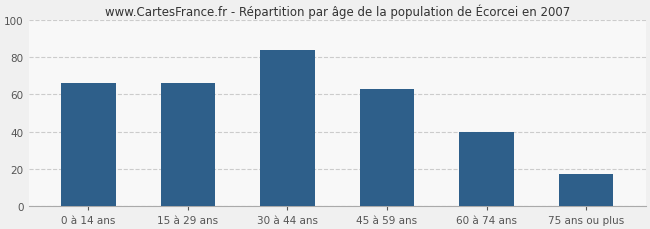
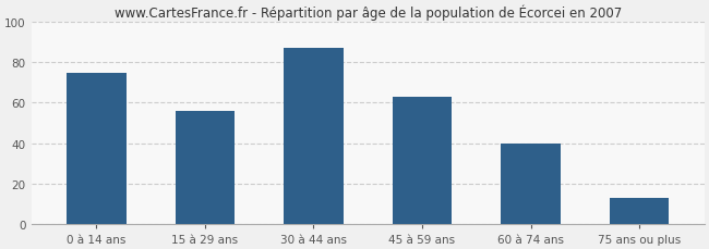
0 à 14 ans: 66 -> 75
15 à 29 ans: 66 -> 56
30 à 44 ans: 84 -> 87
75 ans ou plus: 17 -> 13
